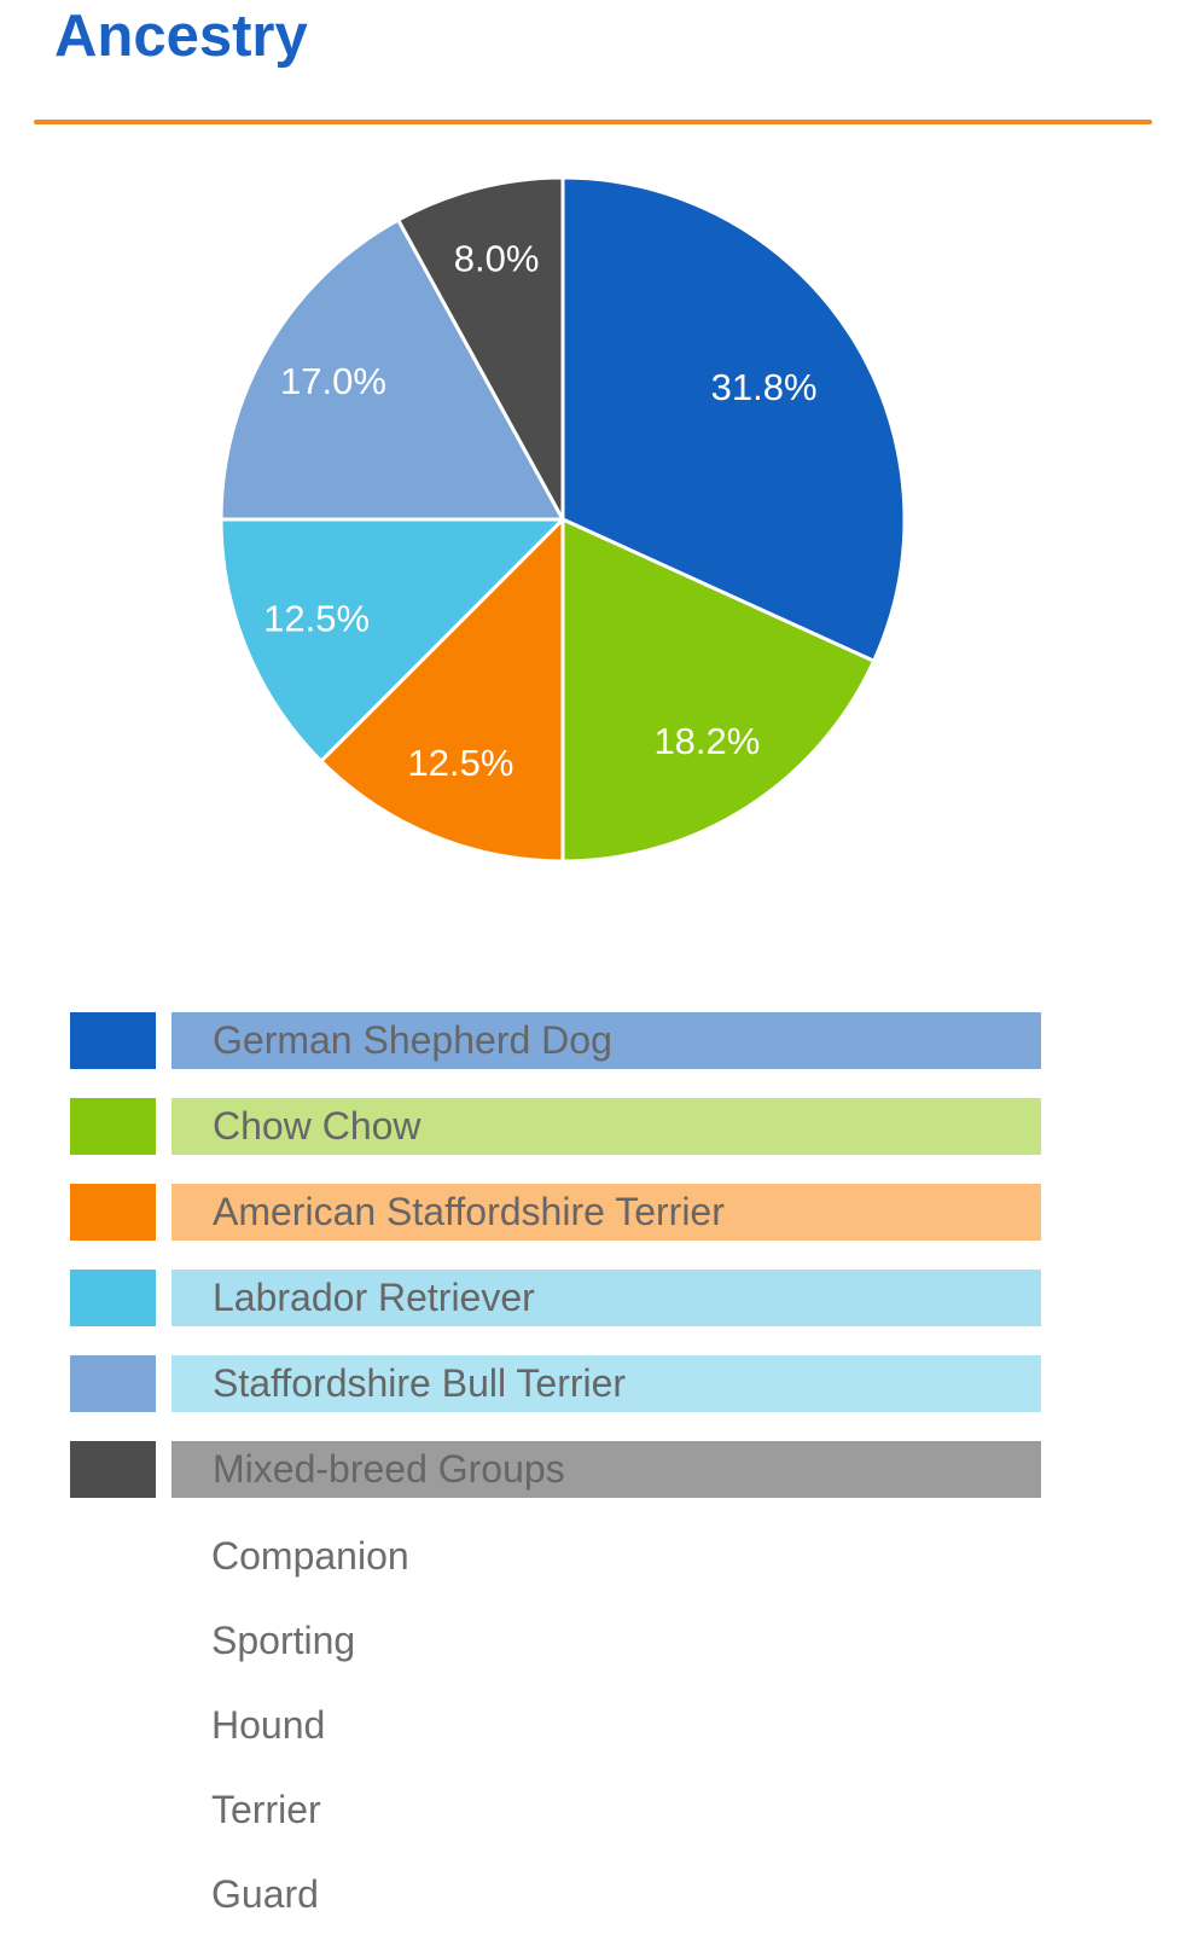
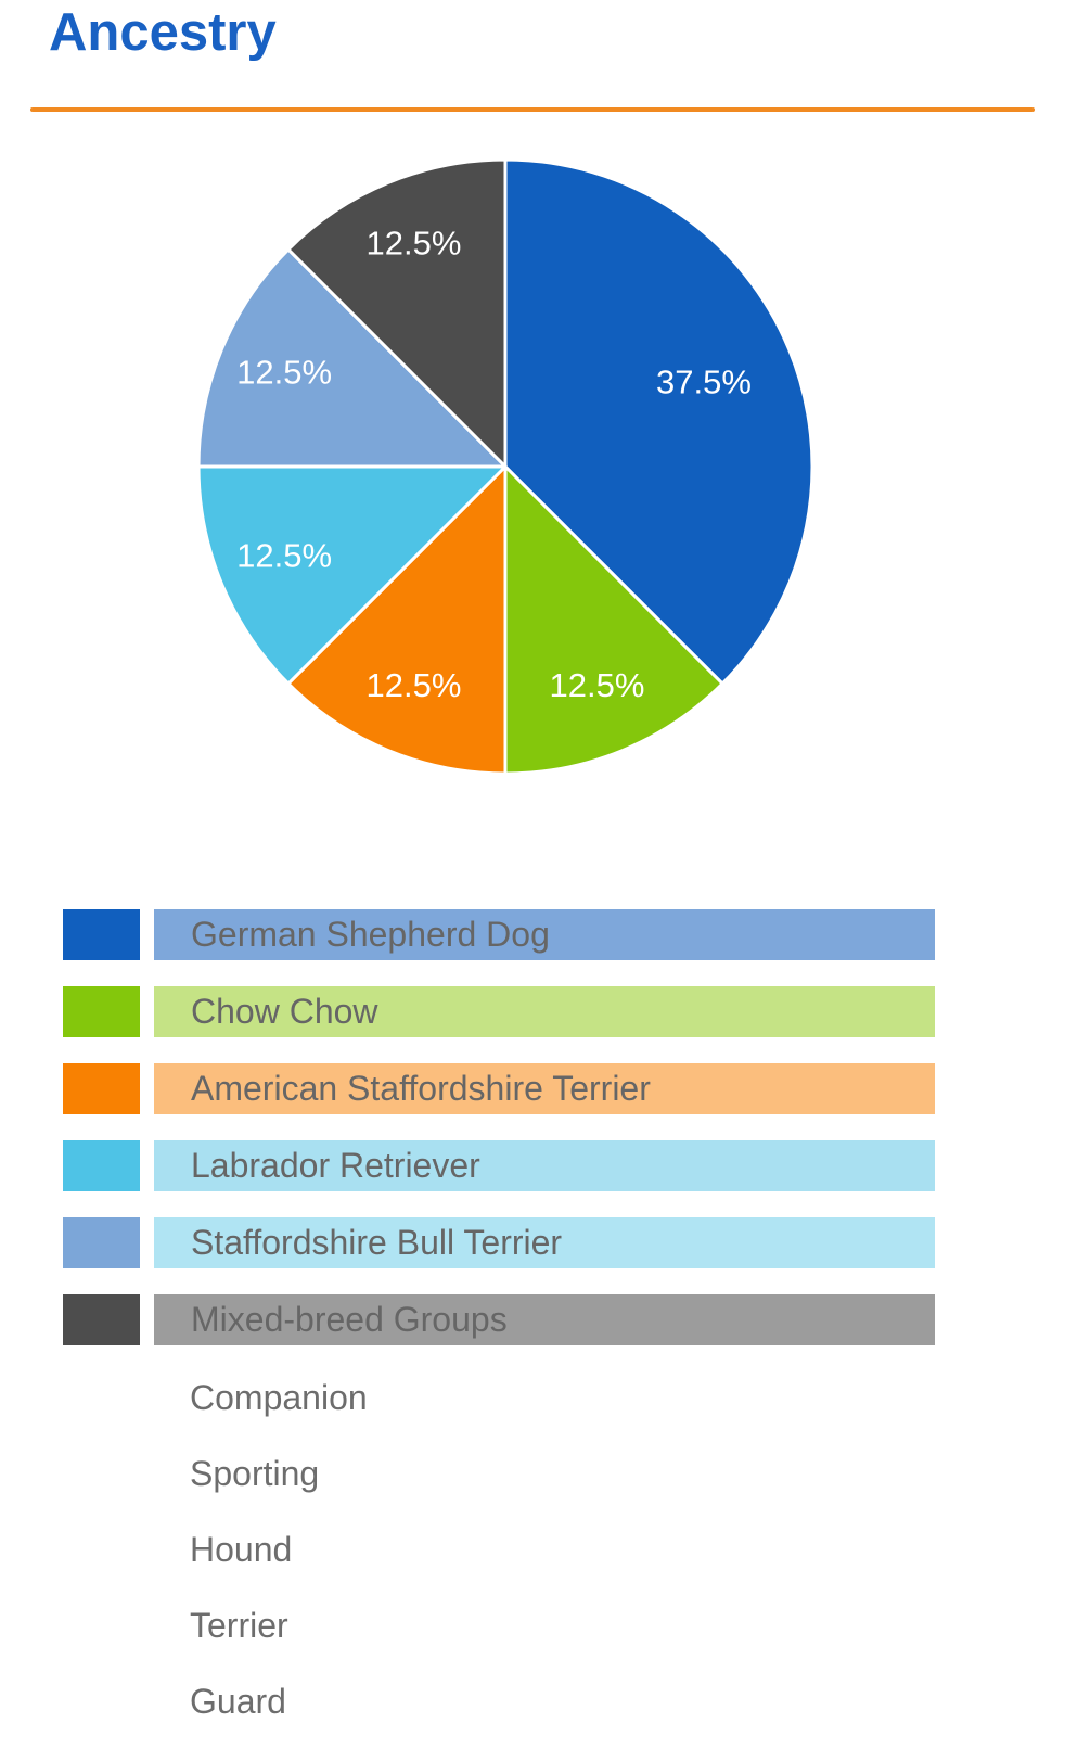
German Shepherd Dog: 31.8% -> 37.5%
Chow Chow: 18.2% -> 12.5%
Staffordshire Bull Terrier: 17.0% -> 12.5%
Mixed-breed Groups: 8.0% -> 12.5%
